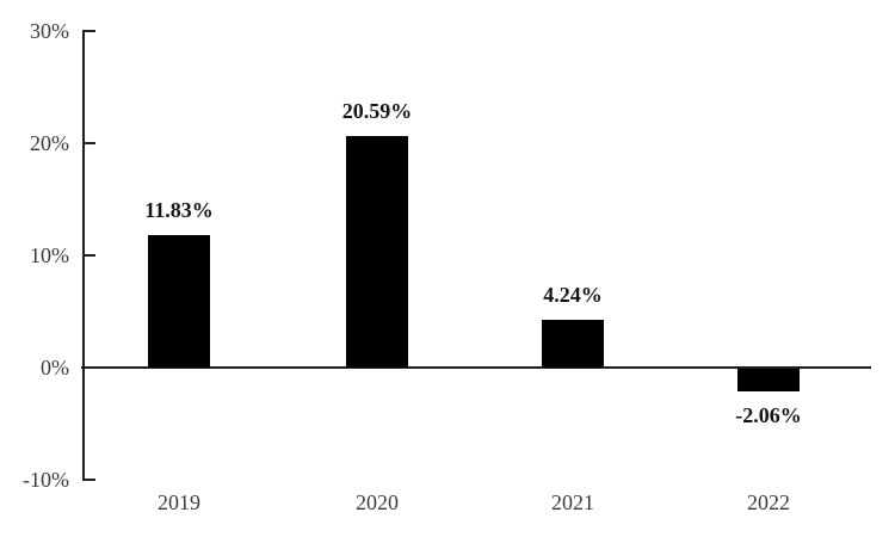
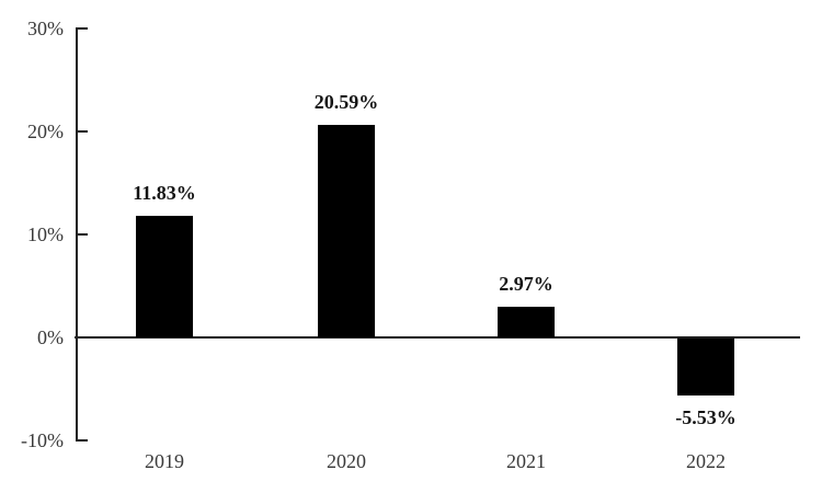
2021: 4.24% -> 2.97%
2022: -2.06% -> -5.53%
